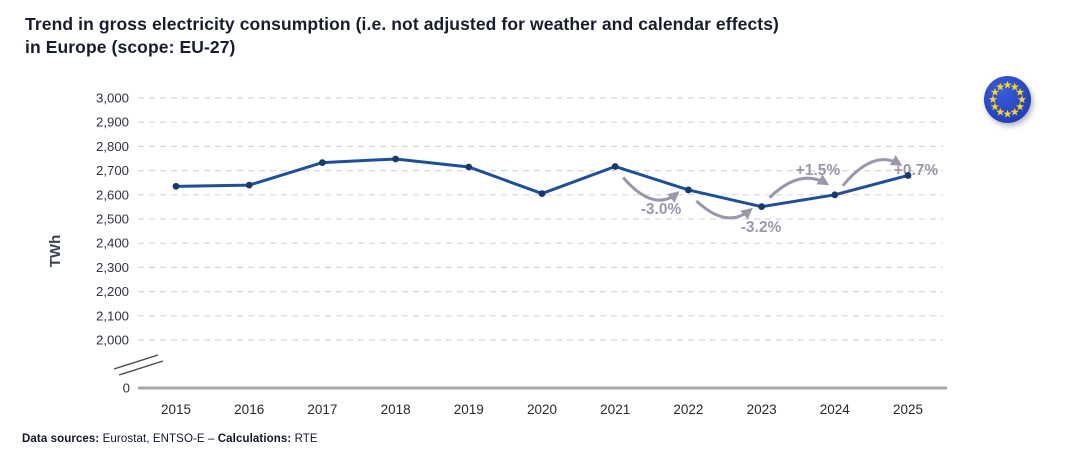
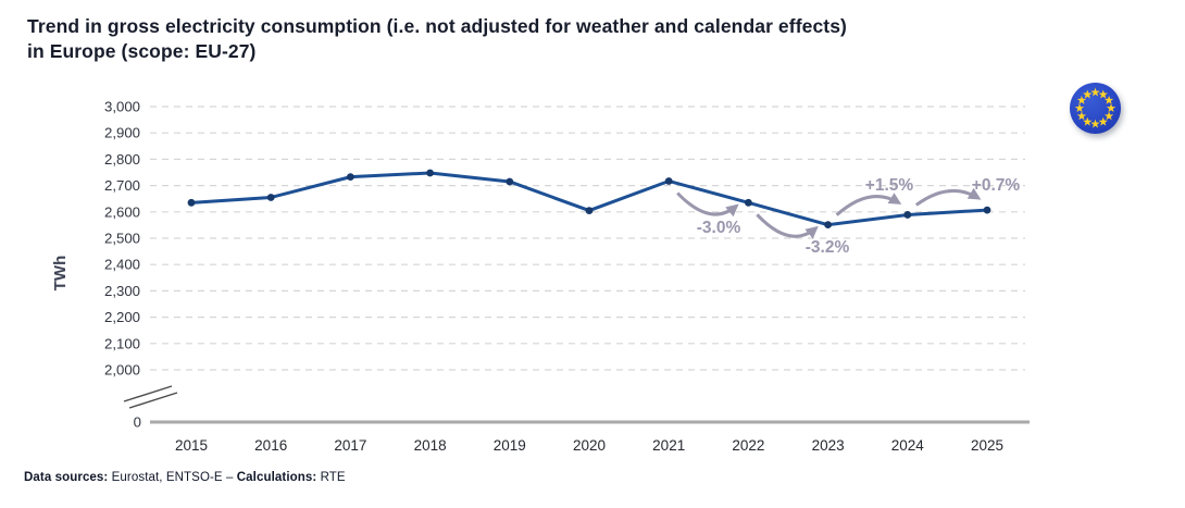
2016: 2640 -> 2660
2022: 2620 -> 2640
2024: 2600 -> 2590
2025: 2680 -> 2610
